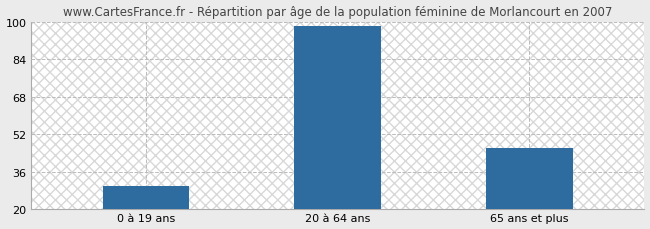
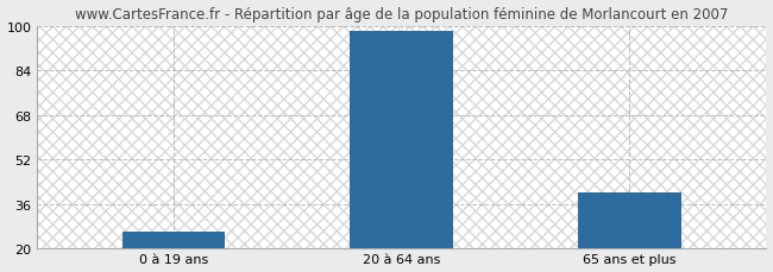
0 à 19 ans: 30 -> 26
65 ans et plus: 46 -> 40
